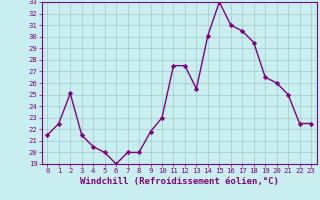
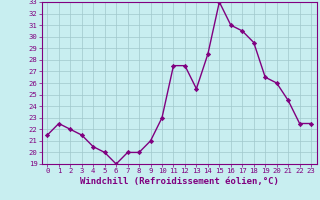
2: 25.1 -> 22.0
9: 21.8 -> 21.0
14: 30.1 -> 28.5
21: 25.0 -> 24.5
